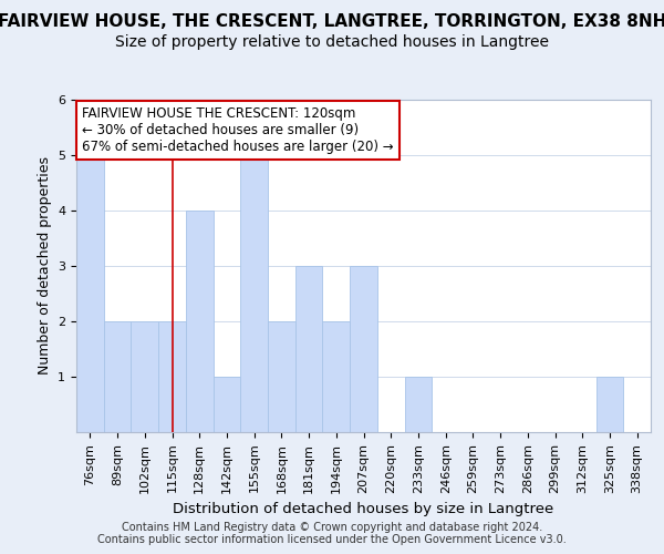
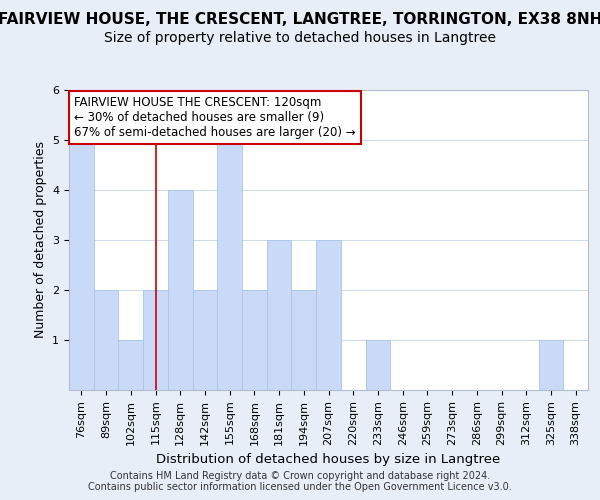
102sqm: 2 -> 1
142sqm: 1 -> 2
